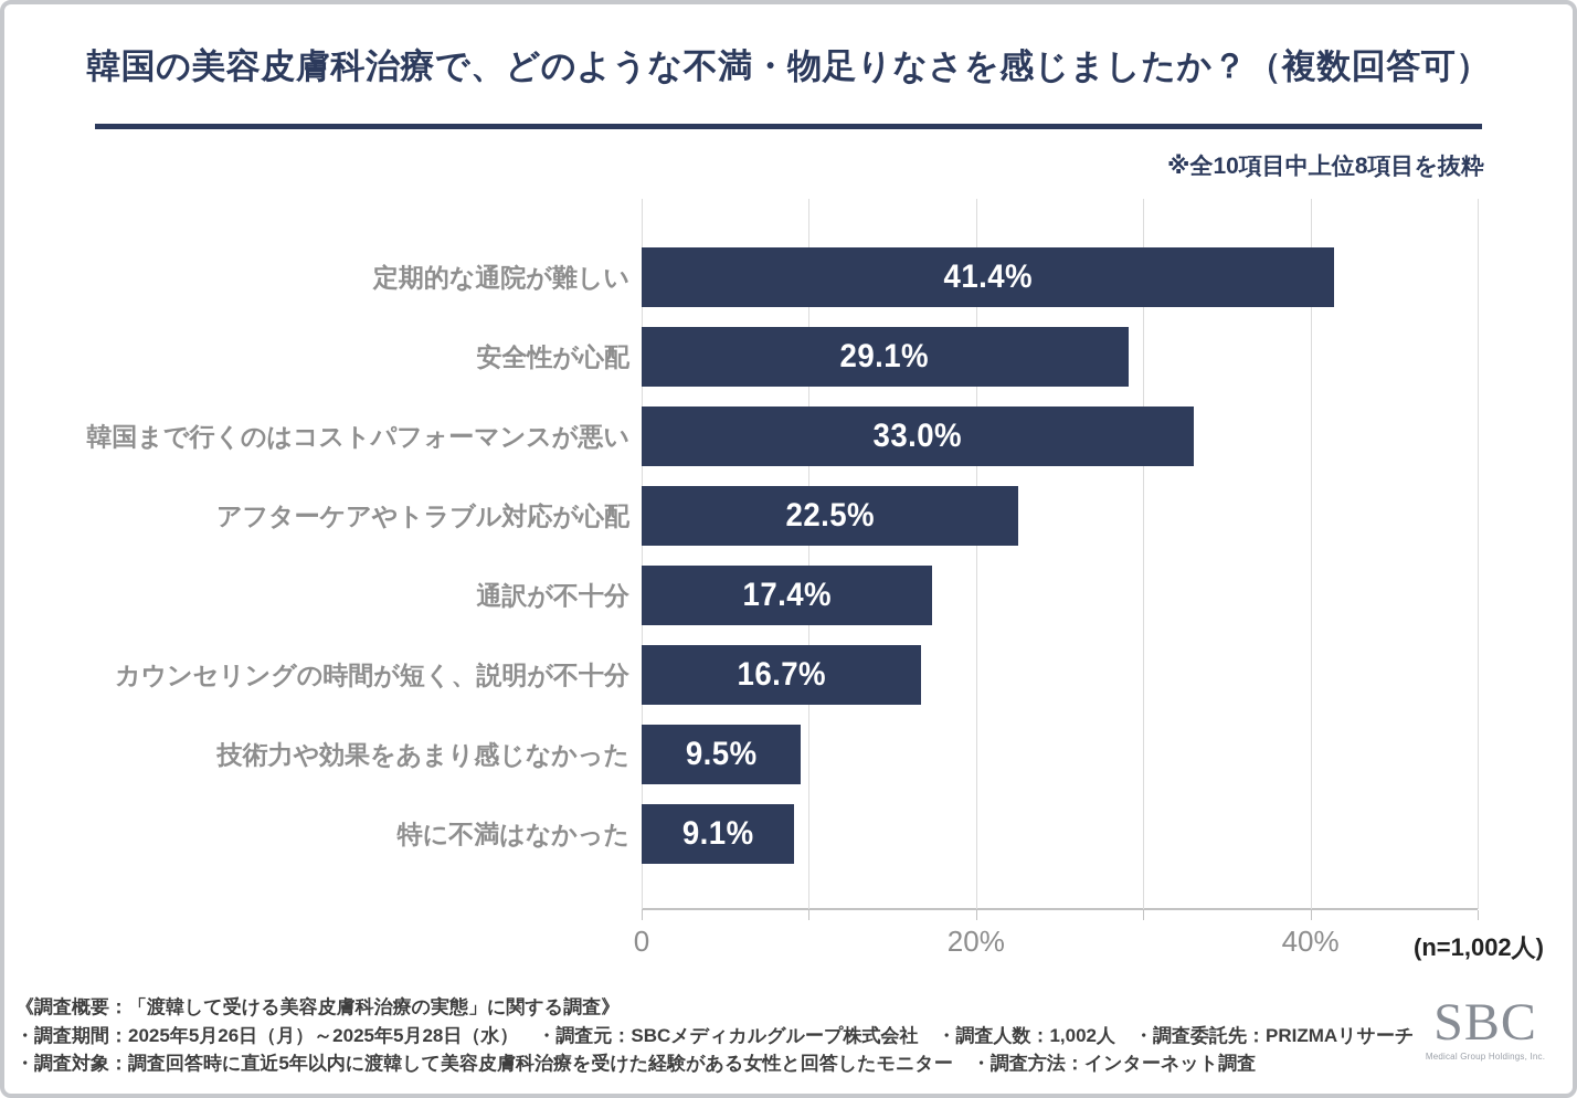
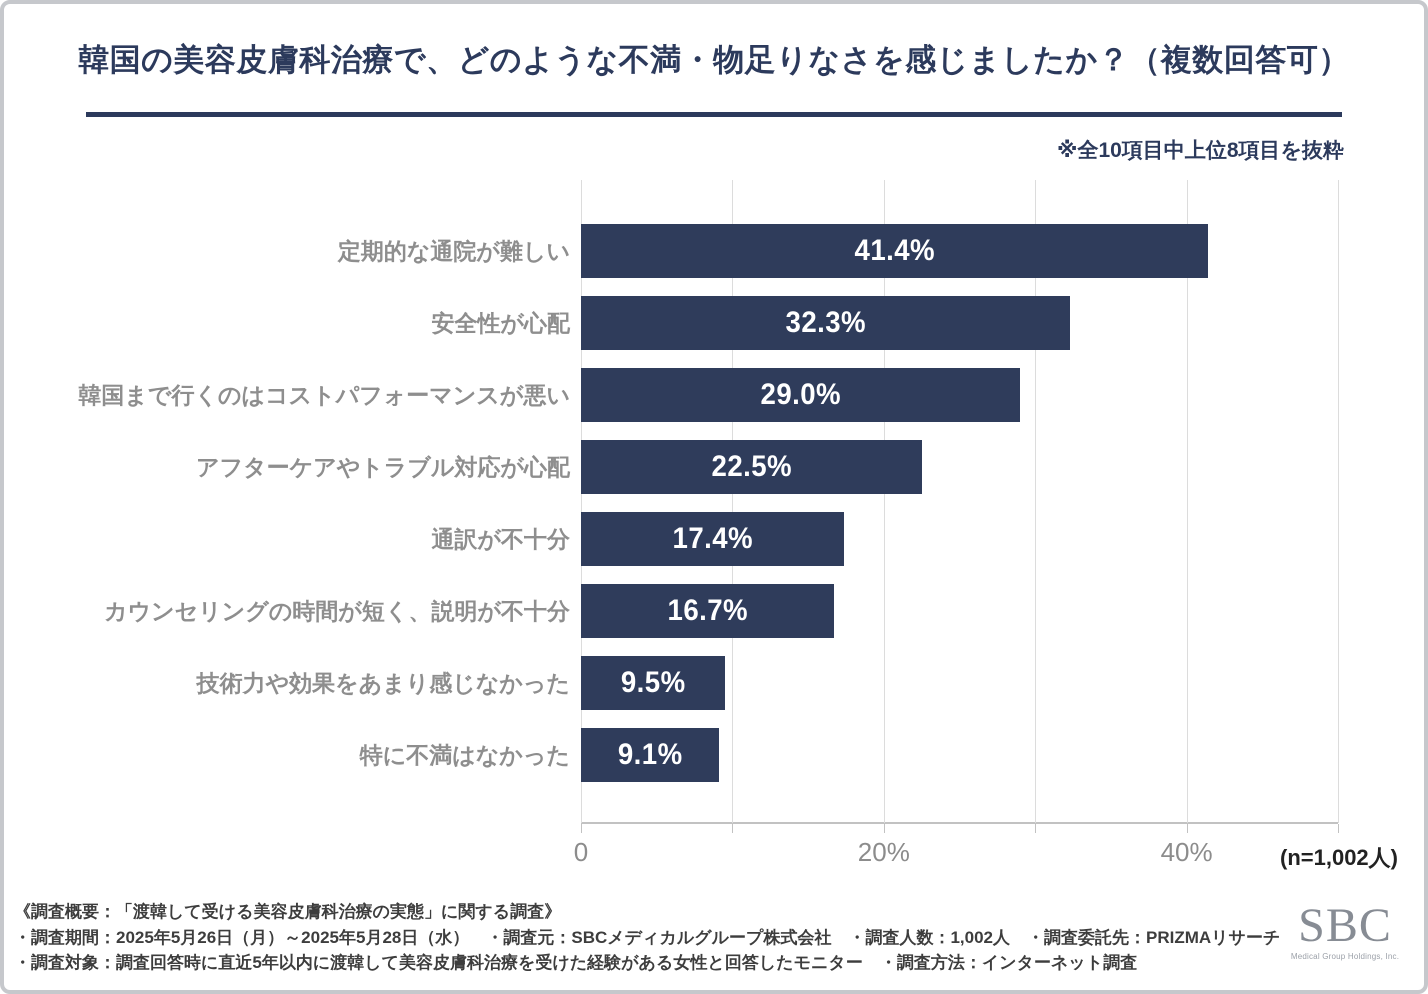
安全性が心配: 29.1% -> 32.3%
韓国まで行くのはコストパフォーマンスが悪い: 33.0% -> 29.0%
